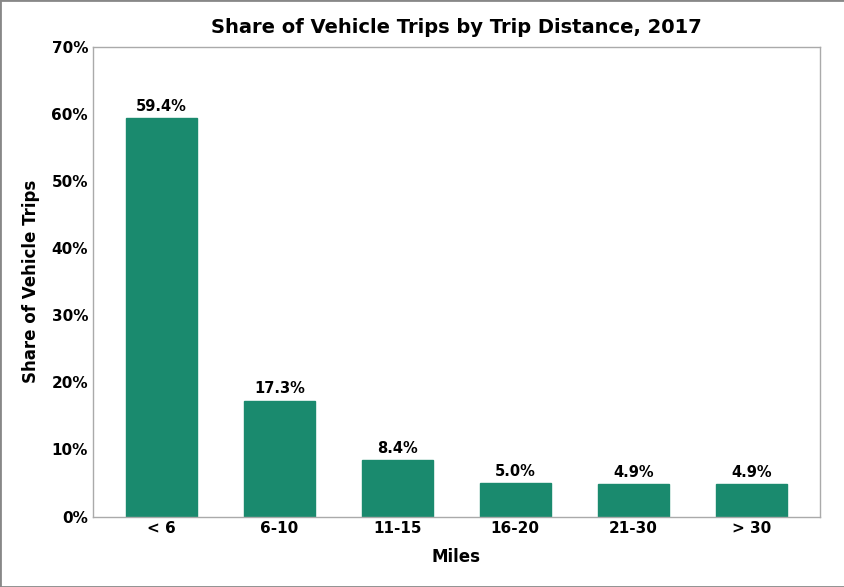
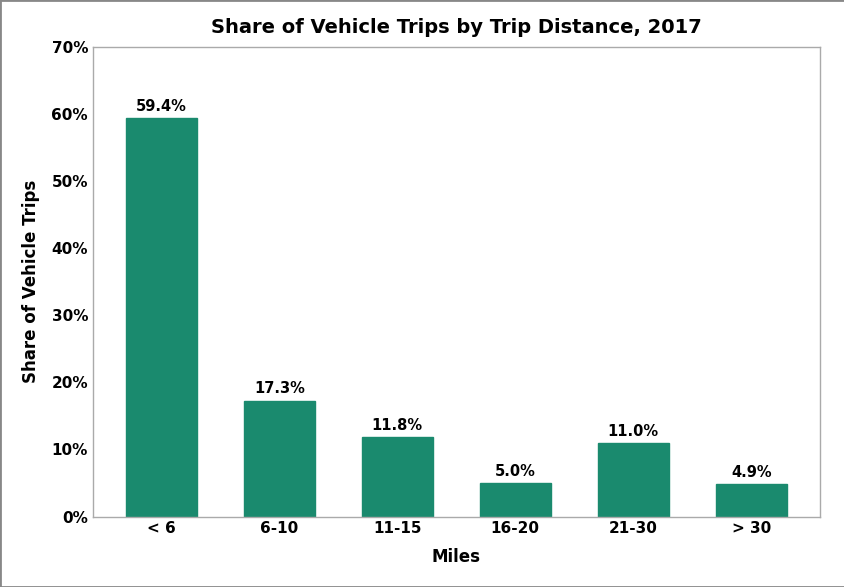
11-15: 8.4% -> 11.8%
21-30: 4.9% -> 11.0%
